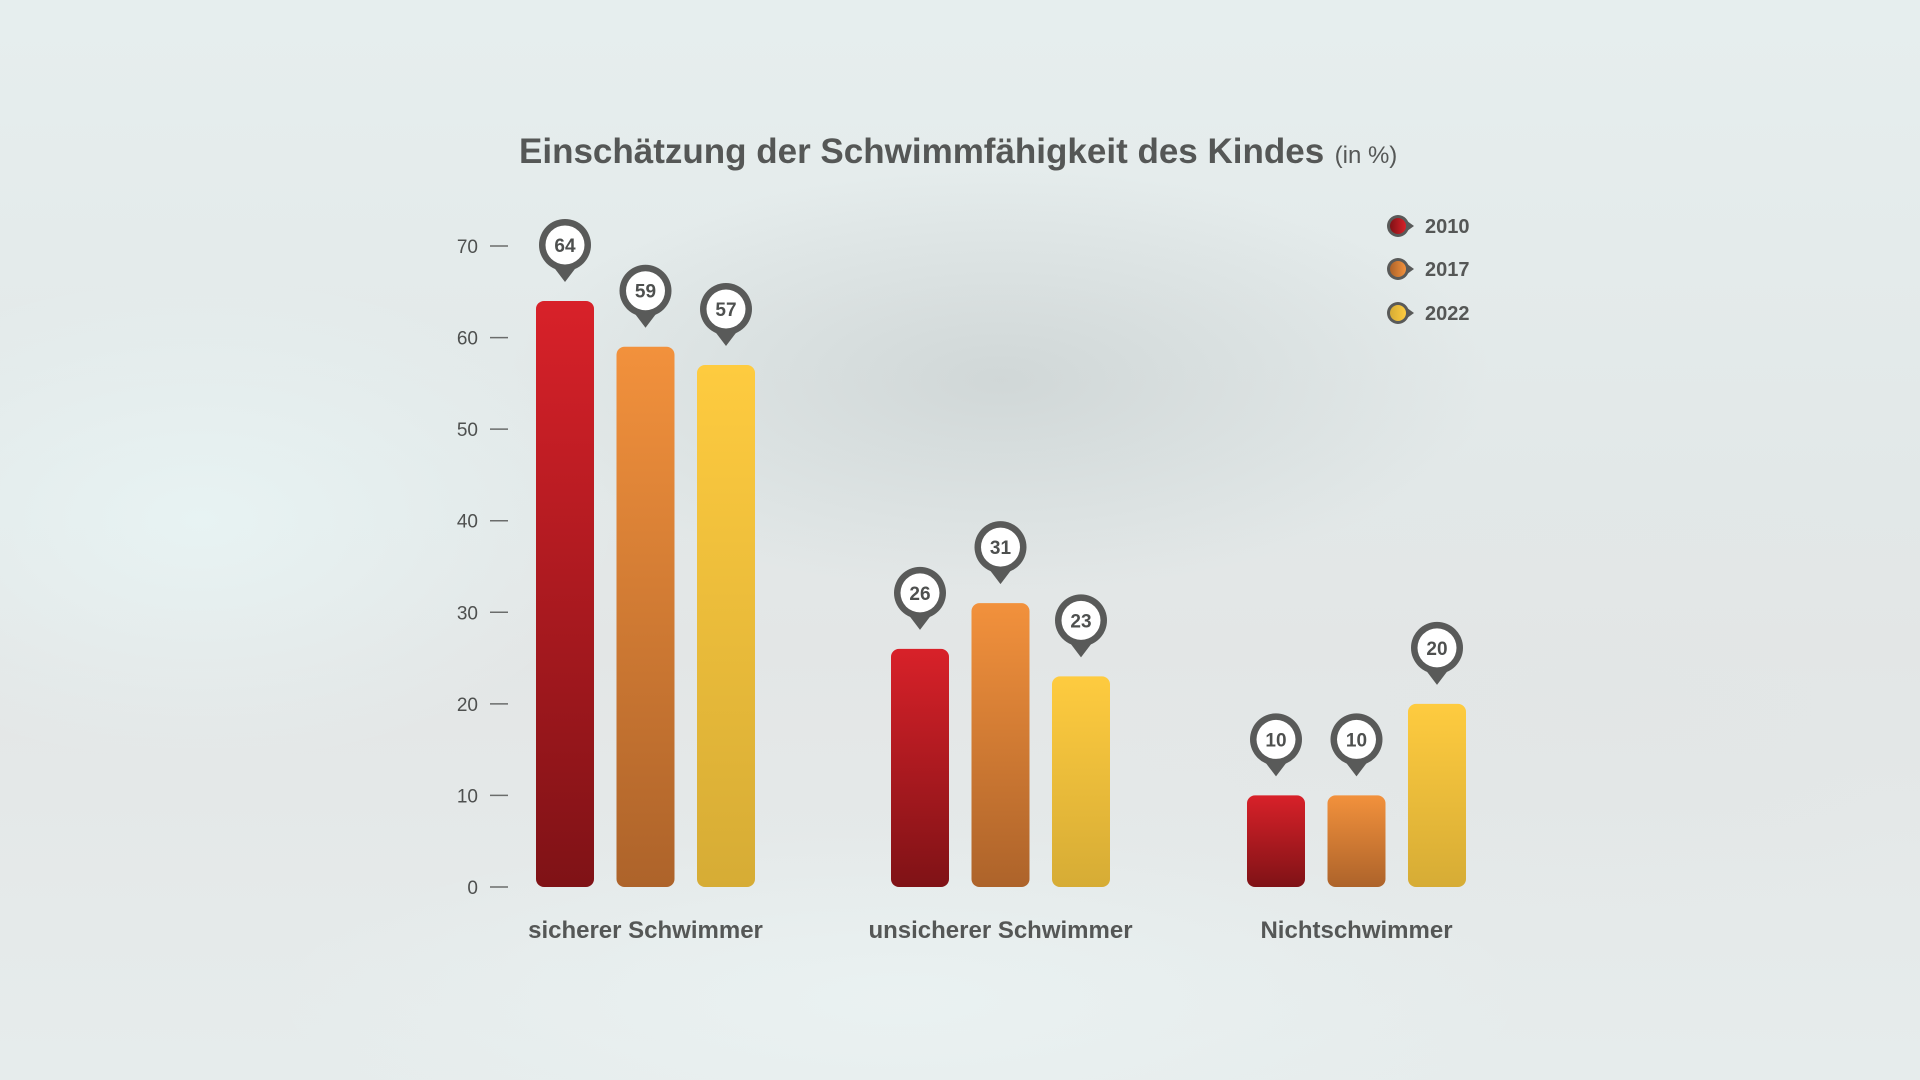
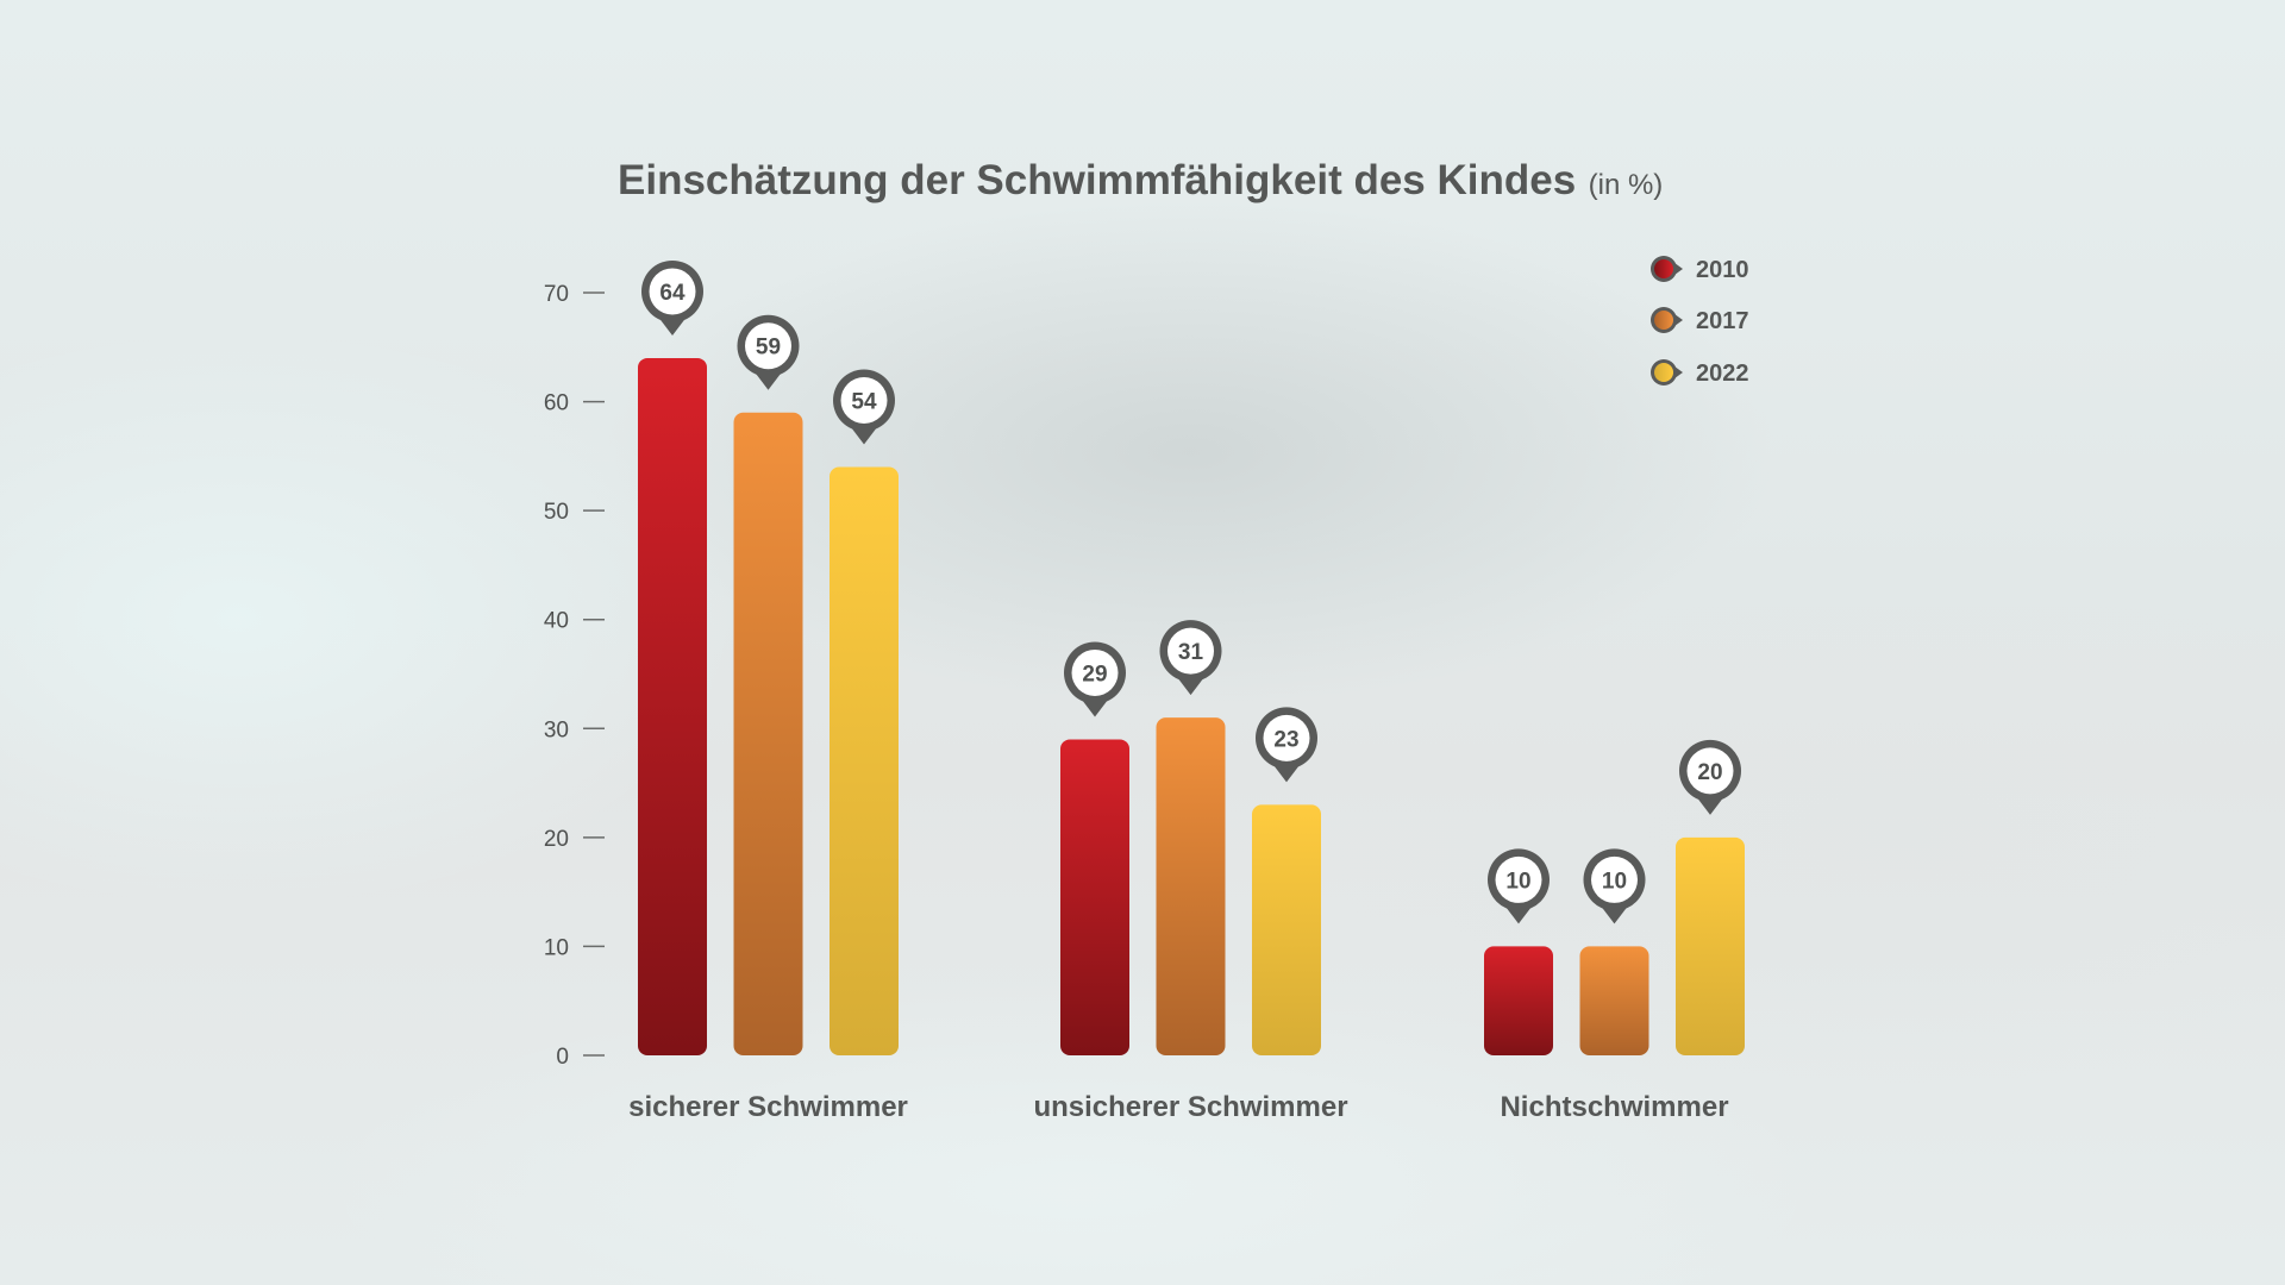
2022/sicherer Schwimmer: 57 -> 54
2010/unsicherer Schwimmer: 26 -> 29
